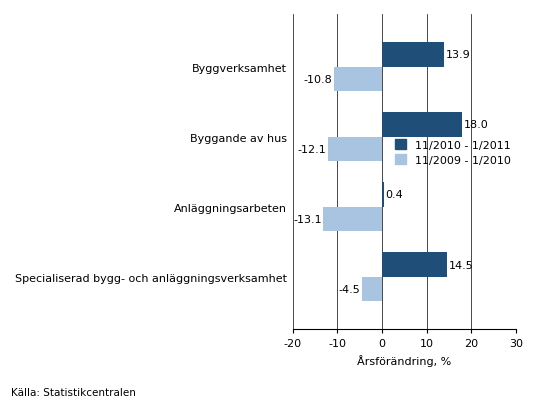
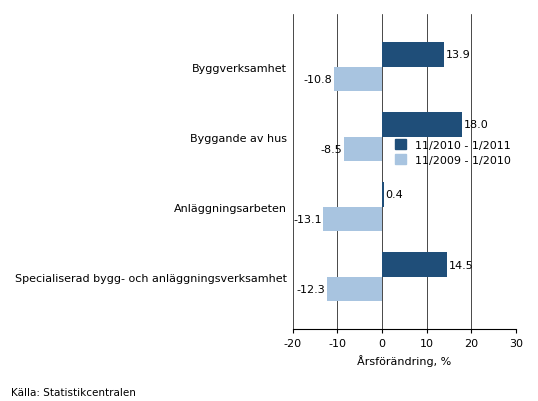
11/2009 - 1/2010/Byggande av hus: -12.1 -> -8.5
11/2009 - 1/2010/Specialiserad bygg- och anläggningsverksamhet: -4.5 -> -12.3
